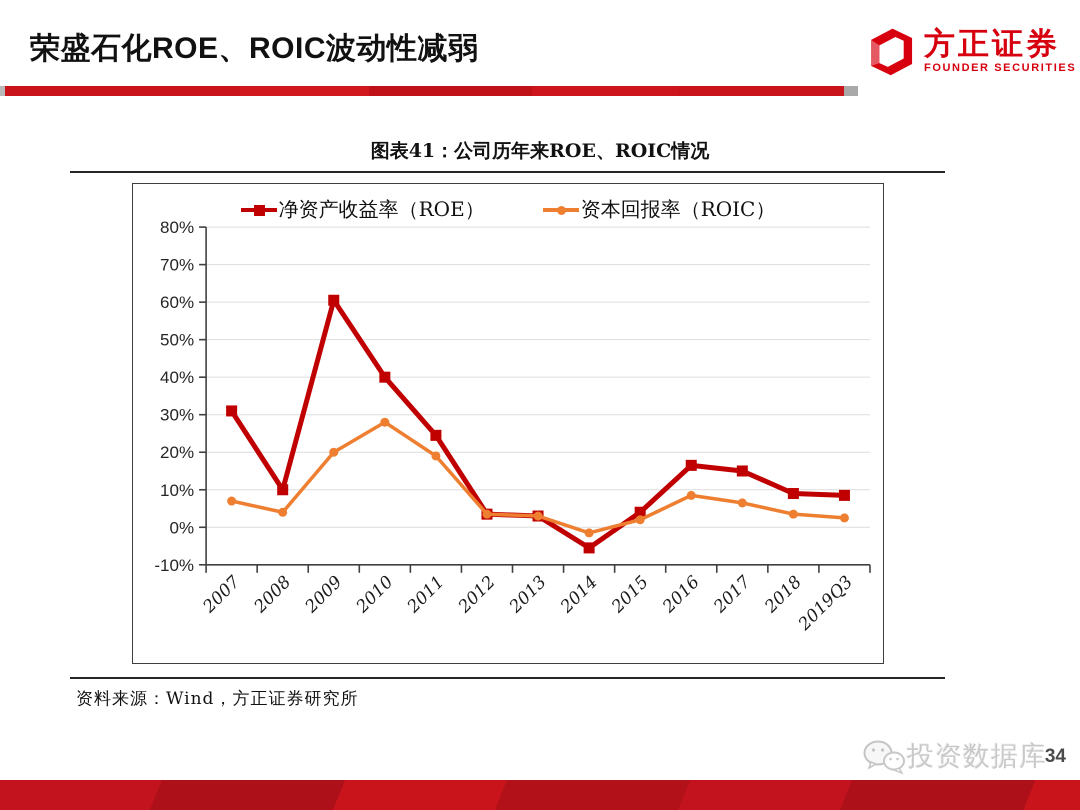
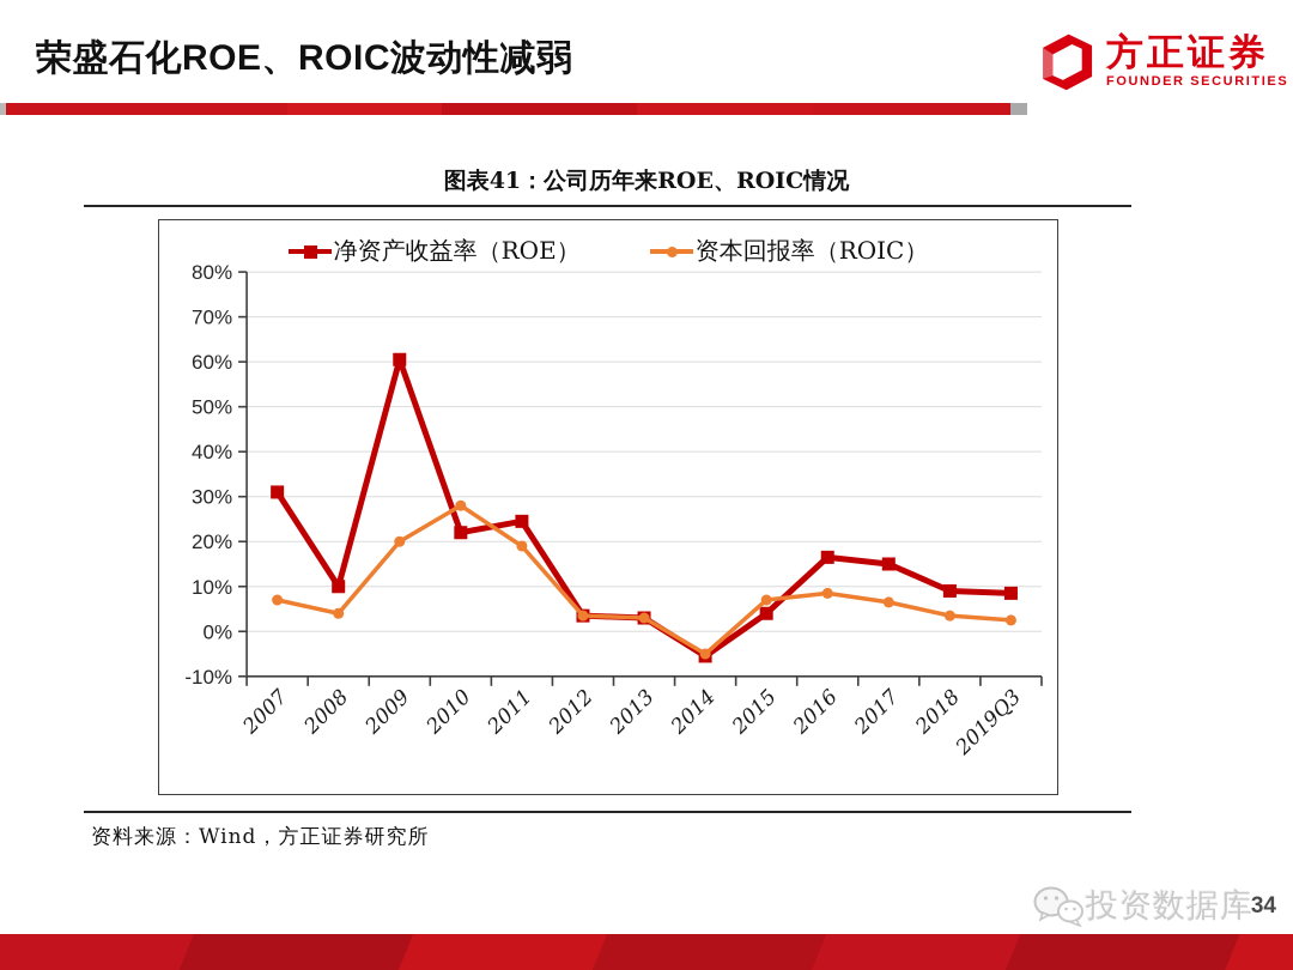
净资产收益率（ROE）/2010: 40% -> 22%
资本回报率（ROIC）/2014: -2% -> -5%
资本回报率（ROIC）/2015: 2% -> 7%
